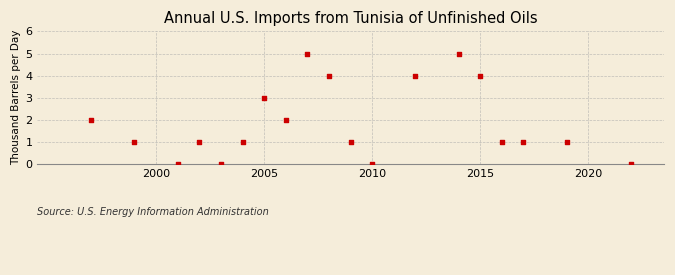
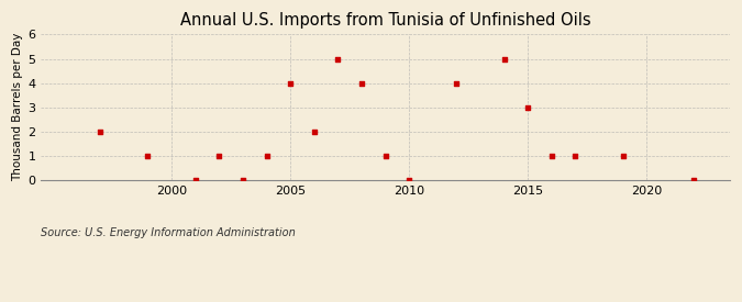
2005: 3 -> 4
2015: 4 -> 3
